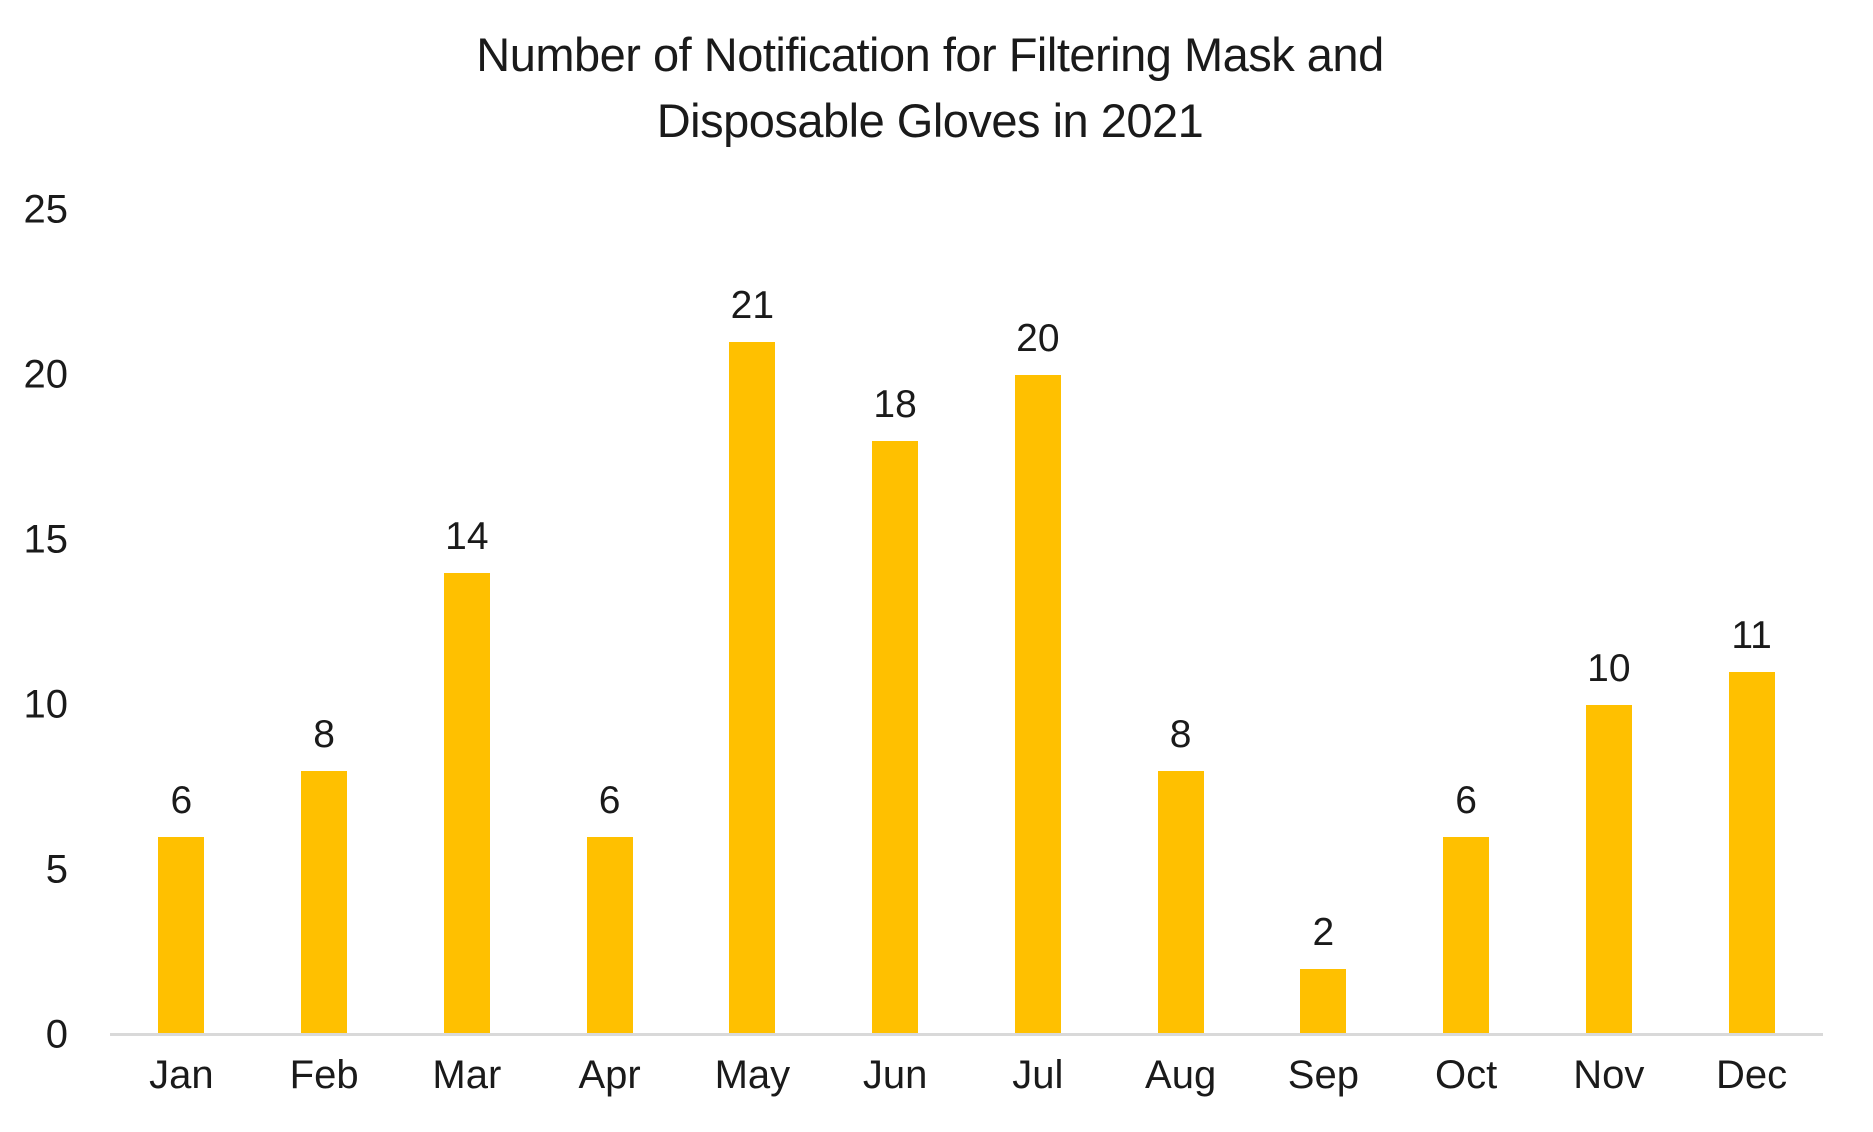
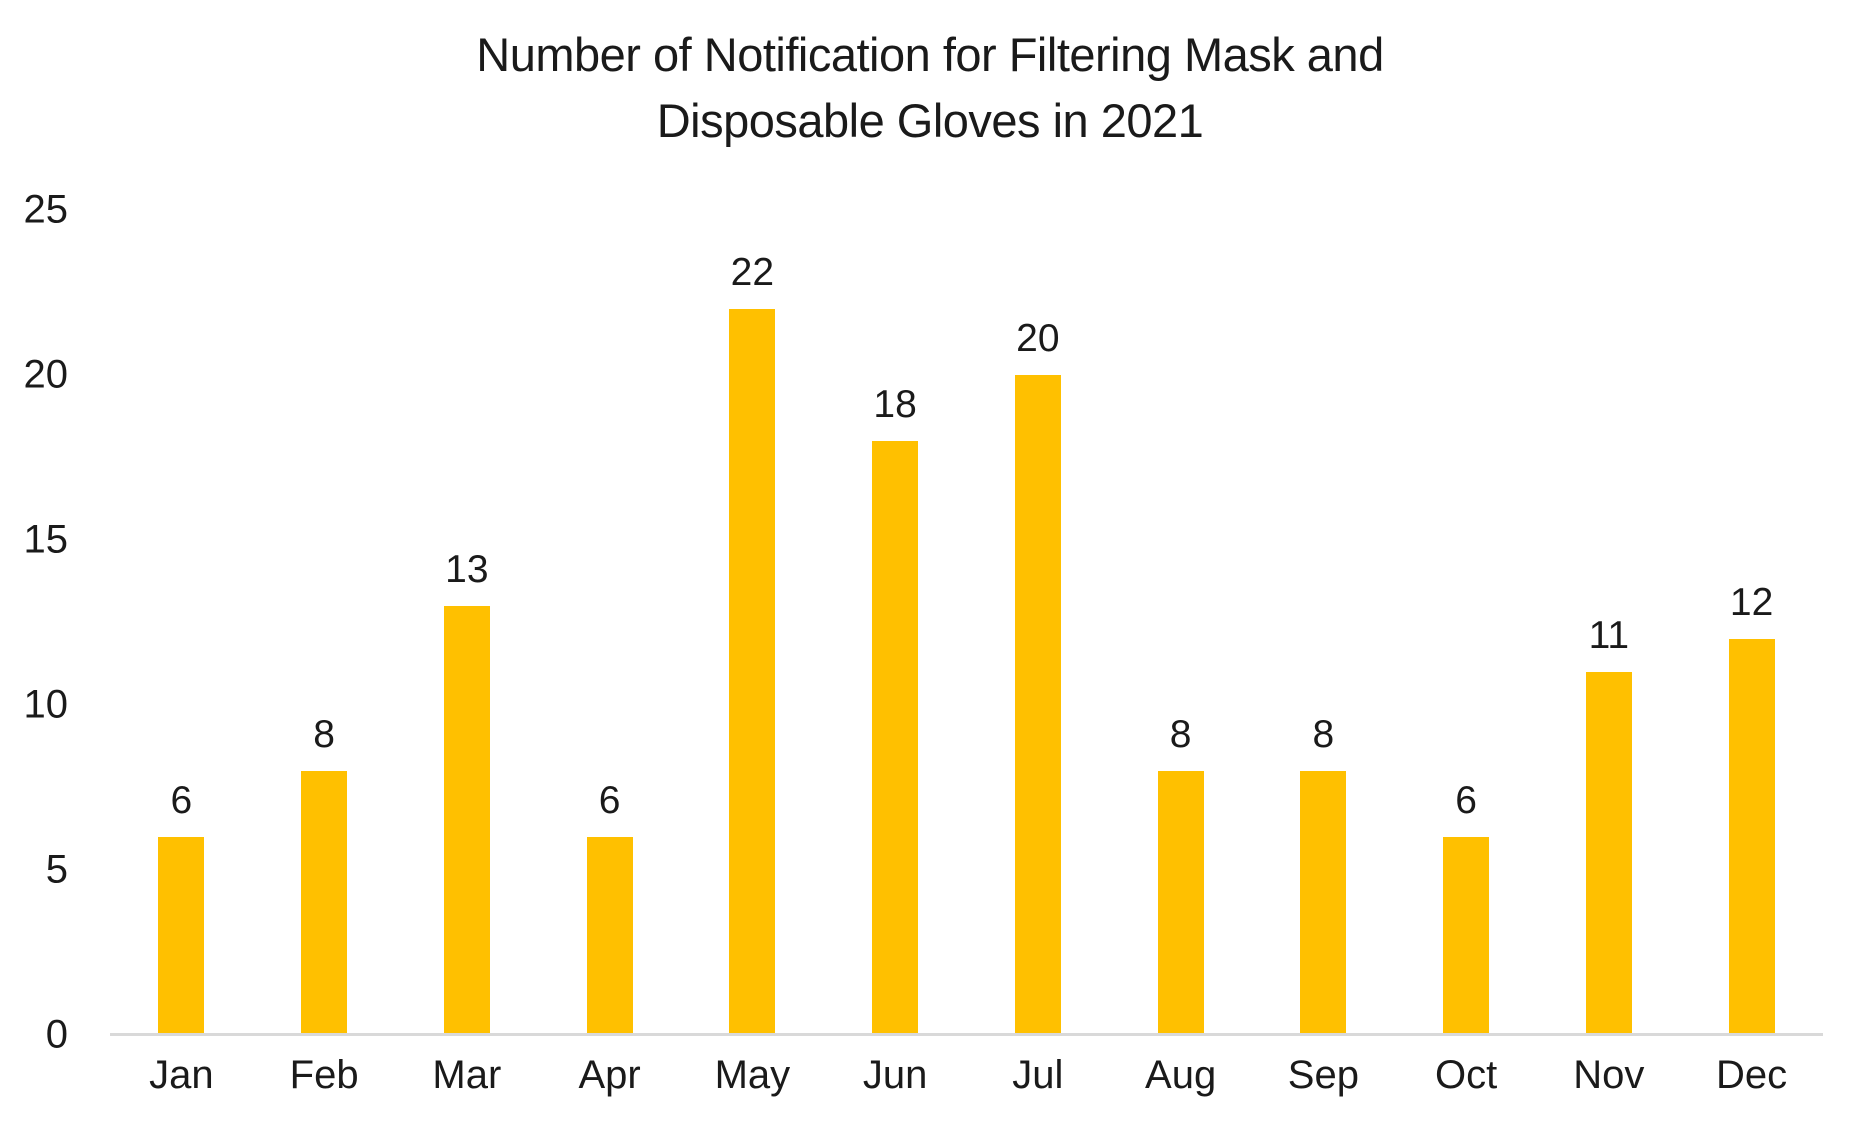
Mar: 14 -> 13
May: 21 -> 22
Sep: 2 -> 8
Nov: 10 -> 11
Dec: 11 -> 12
